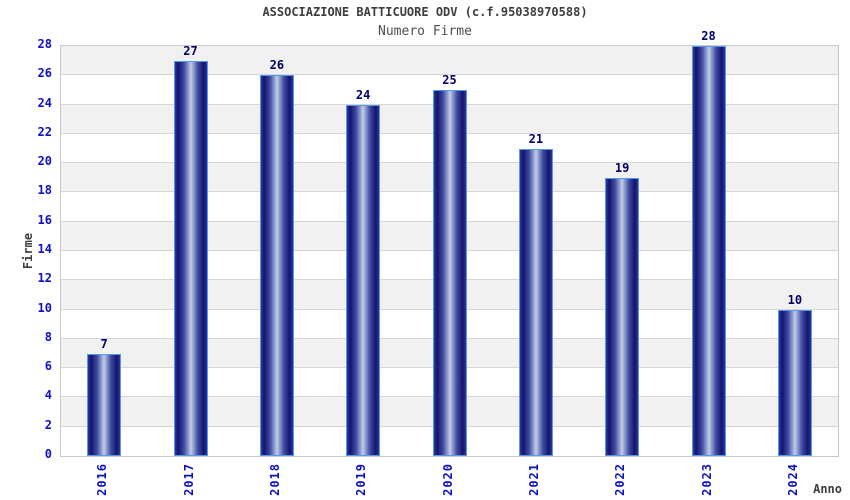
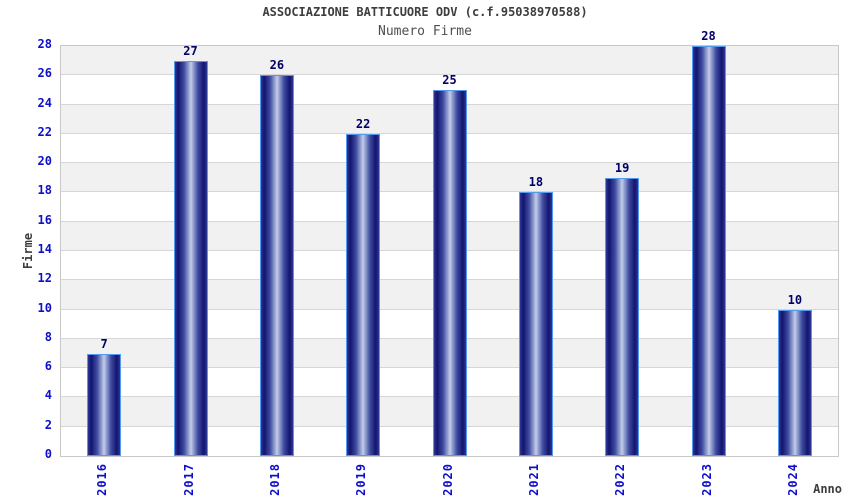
2019: 24 -> 22
2021: 21 -> 18
